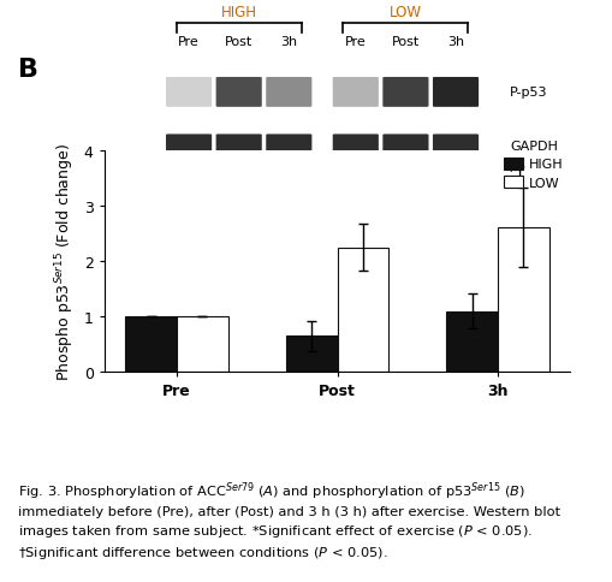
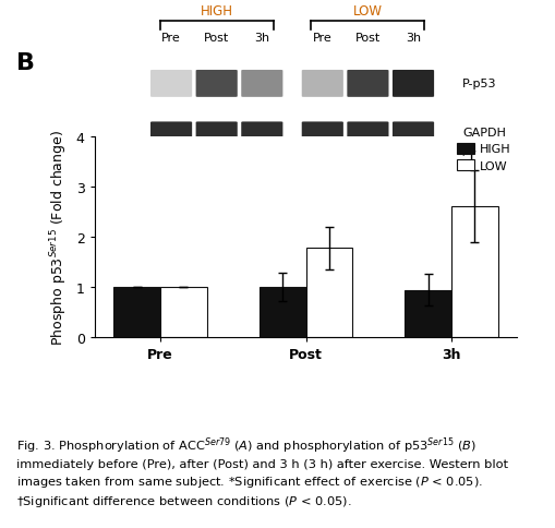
HIGH/Post: 0.65 -> 1.00
LOW/Post: 2.25 -> 1.78
HIGH/3h: 1.10 -> 0.95
